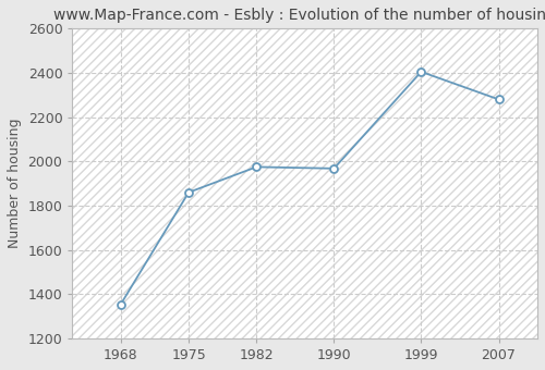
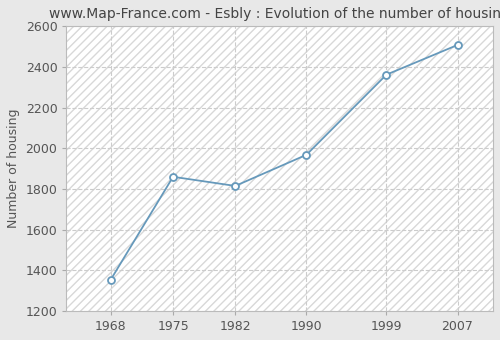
1982: 1975 -> 1815
1999: 2405 -> 2362
2007: 2280 -> 2508
